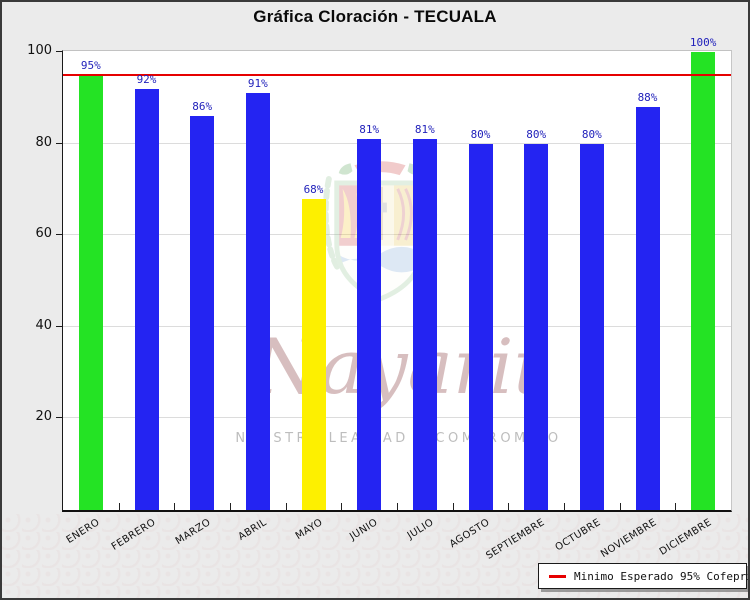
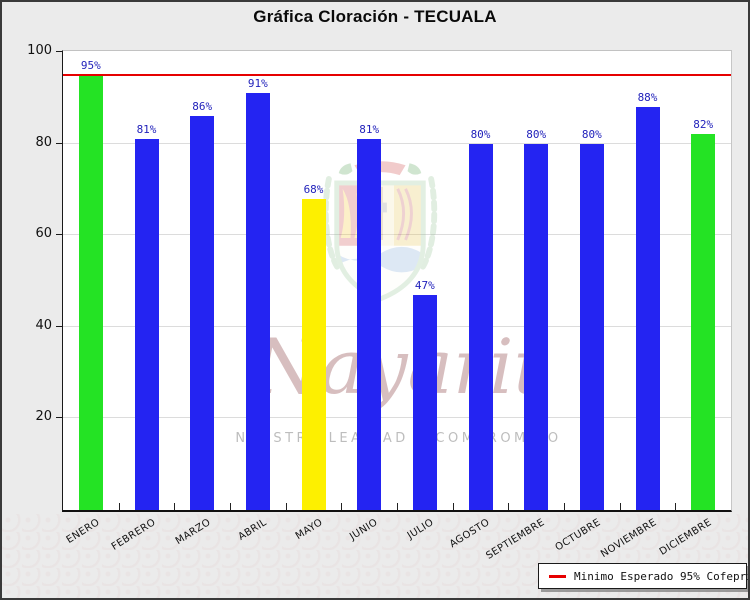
FEBRERO: 92% -> 81%
JULIO: 81% -> 47%
DICIEMBRE: 100% -> 82%
